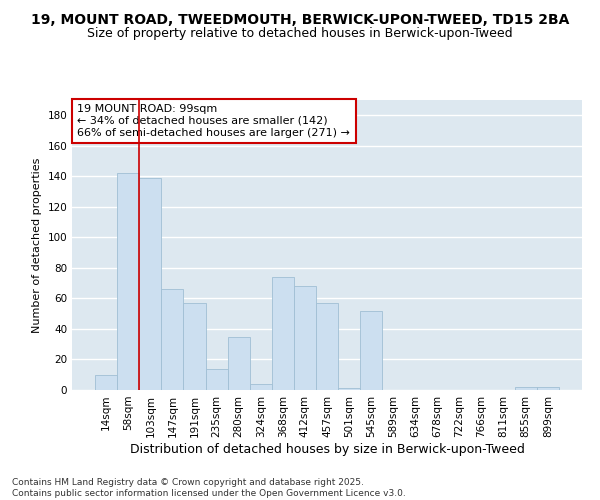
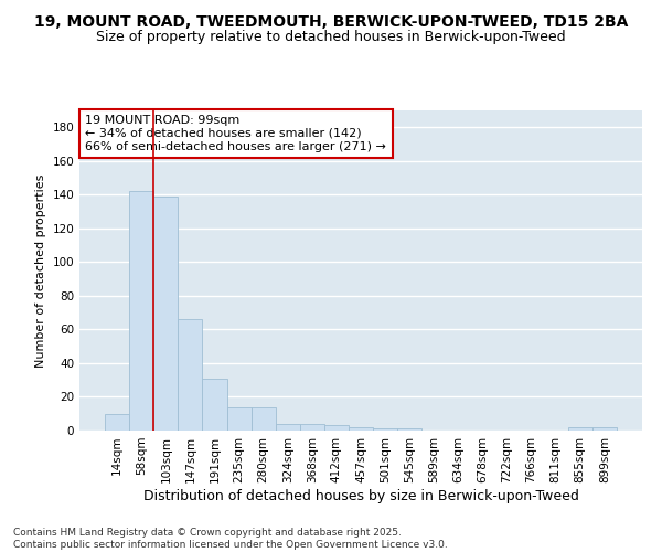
191sqm: 57 -> 31
280sqm: 35 -> 14
368sqm: 74 -> 4
412sqm: 68 -> 3
457sqm: 57 -> 2
545sqm: 52 -> 1
